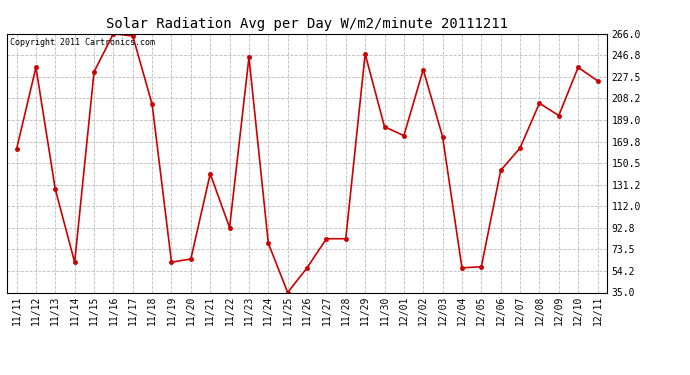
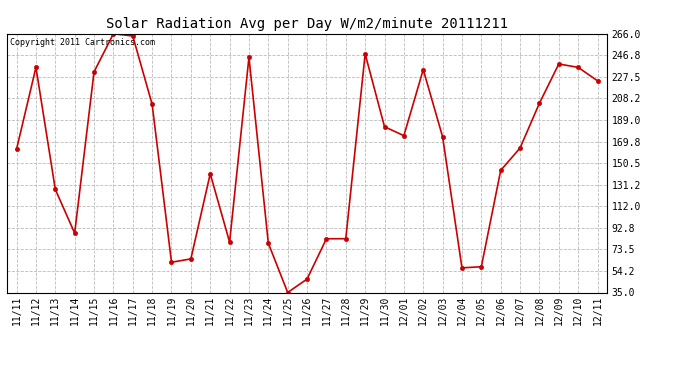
11/14: 62 -> 88
11/22: 93 -> 80
11/26: 57 -> 47
12/09: 193 -> 239
